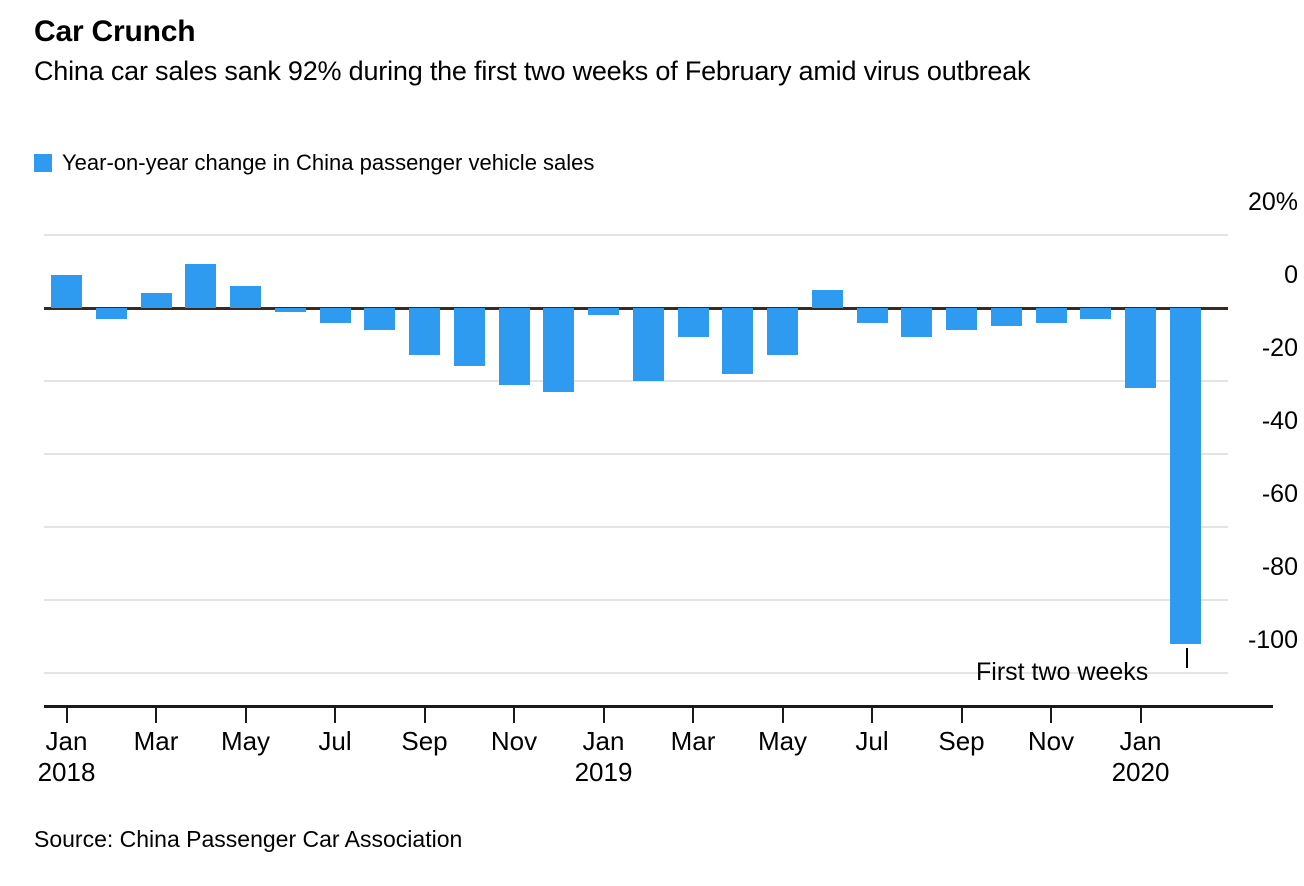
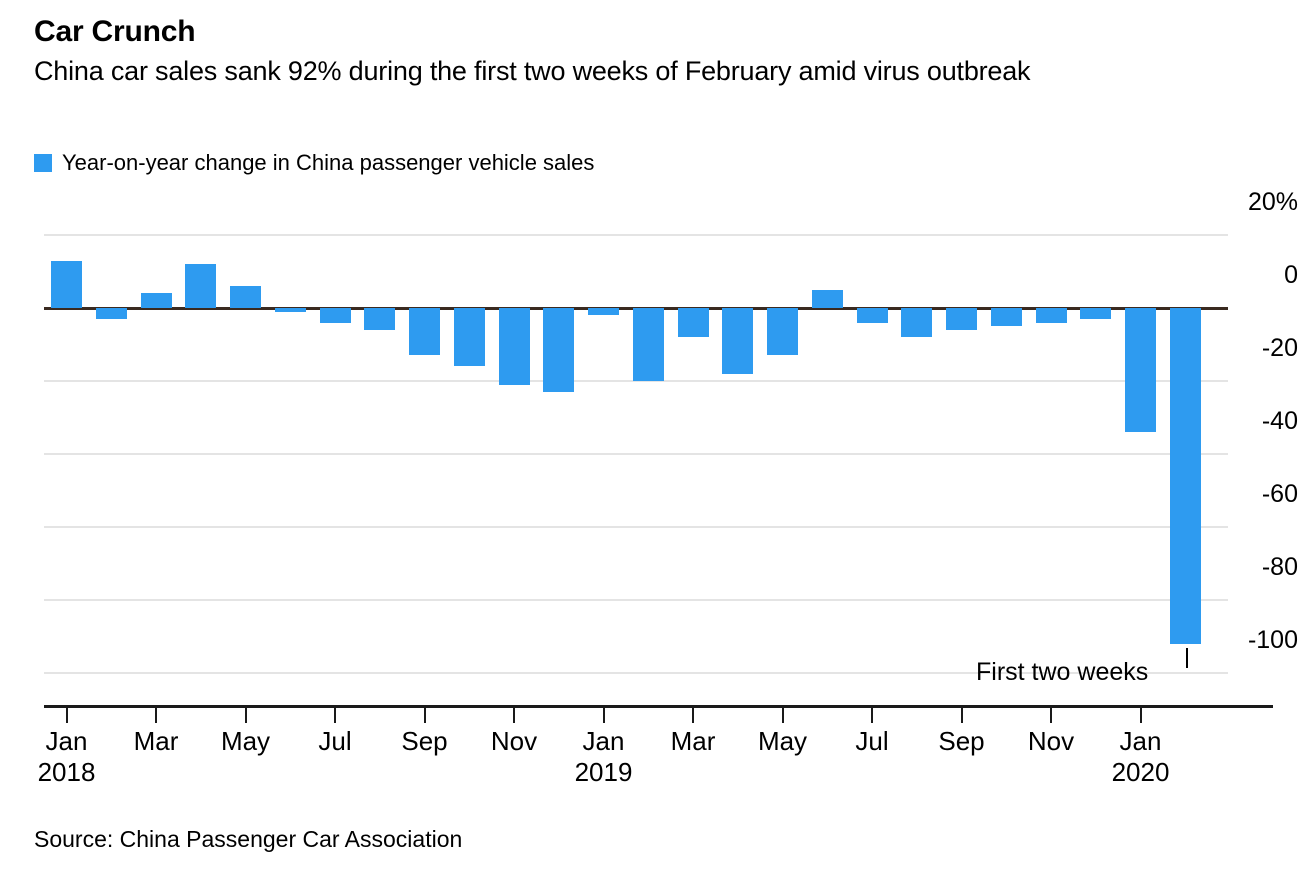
Jan 2018: 9% -> 13%
Jan 2020: -22% -> -34%
